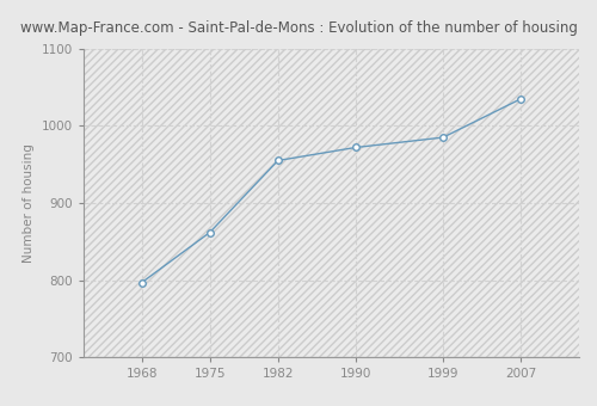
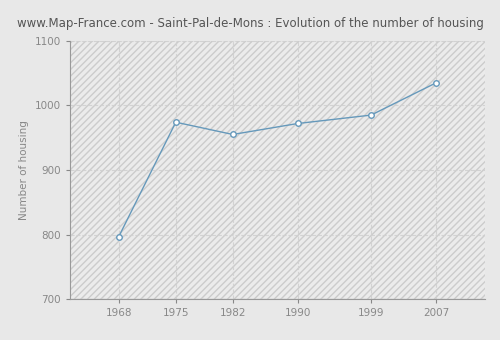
1975: 862 -> 974
